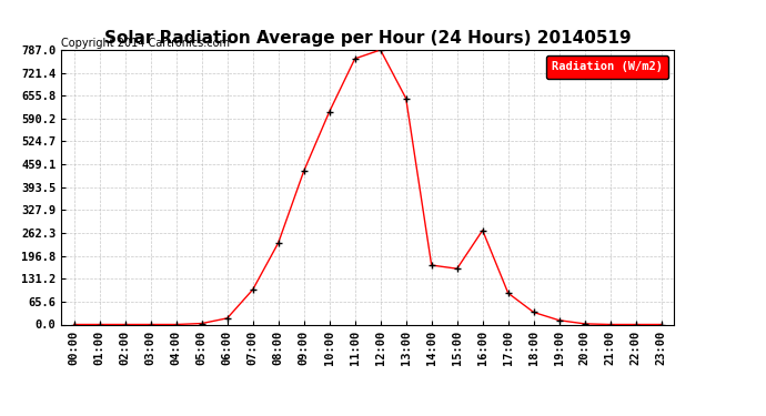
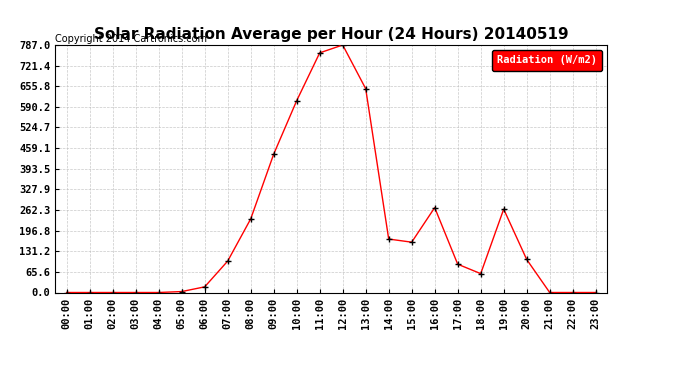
18:00: 35 -> 60
19:00: 12 -> 265
20:00: 2 -> 105
